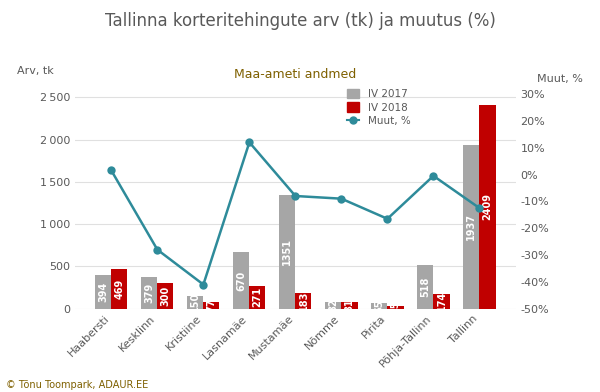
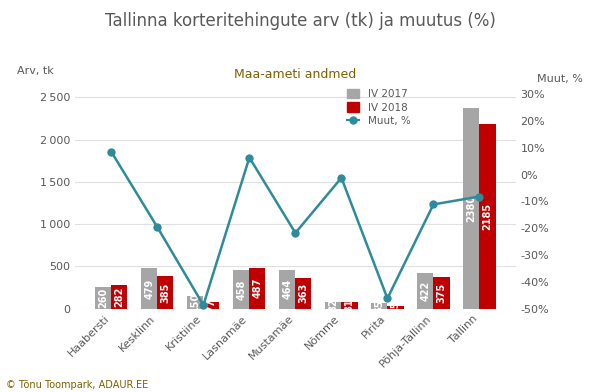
IV 2017/Haabersti: 394 -> 260
Muut, %/Haabersti: 1.5% -> 8.5%
IV 2018/Haabersti: 469 -> 282
IV 2017/Kesklinn: 379 -> 479
Muut, %/Kesklinn: -28.0% -> -19.6%
IV 2018/Kesklinn: 300 -> 385
Muut, %/Kristiine: -41.0% -> -48.7%
IV 2017/Lasnamäe: 670 -> 458
Muut, %/Lasnamäe: 12.0% -> 6.3%
IV 2018/Lasnamäe: 271 -> 487
IV 2017/Mustamäe: 1351 -> 464
Muut, %/Mustamäe: -8.0% -> -21.8%
IV 2018/Mustamäe: 183 -> 363
Muut, %/Nõmme: -9.0% -> -1.2%
Muut, %/Pirita: -16.5% -> -46.1%
IV 2017/Põhja-Tallinn: 518 -> 422
Muut, %/Põhja-Tallinn: -0.5% -> -11.1%
IV 2018/Põhja-Tallinn: 174 -> 375
IV 2017/Tallinn: 1937 -> 2380
Muut, %/Tallinn: -12.5% -> -8.2%
IV 2018/Tallinn: 2409 -> 2185
